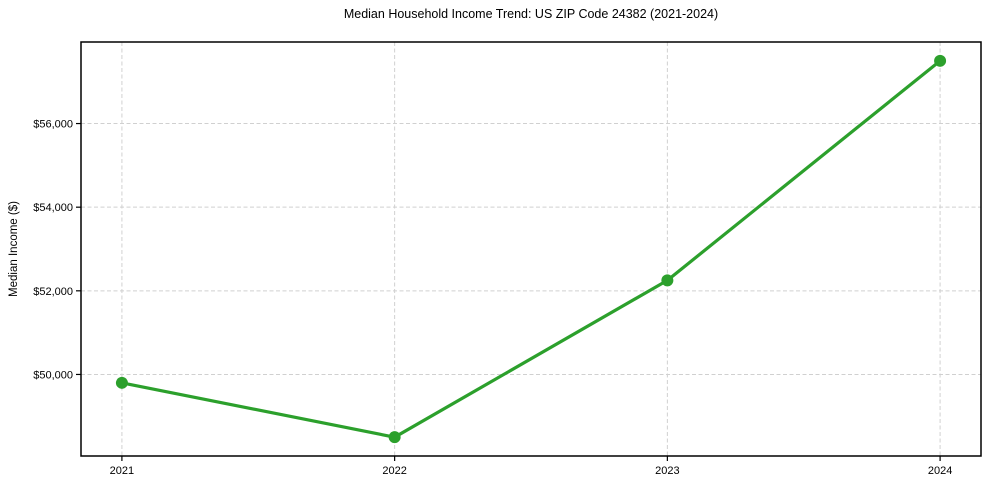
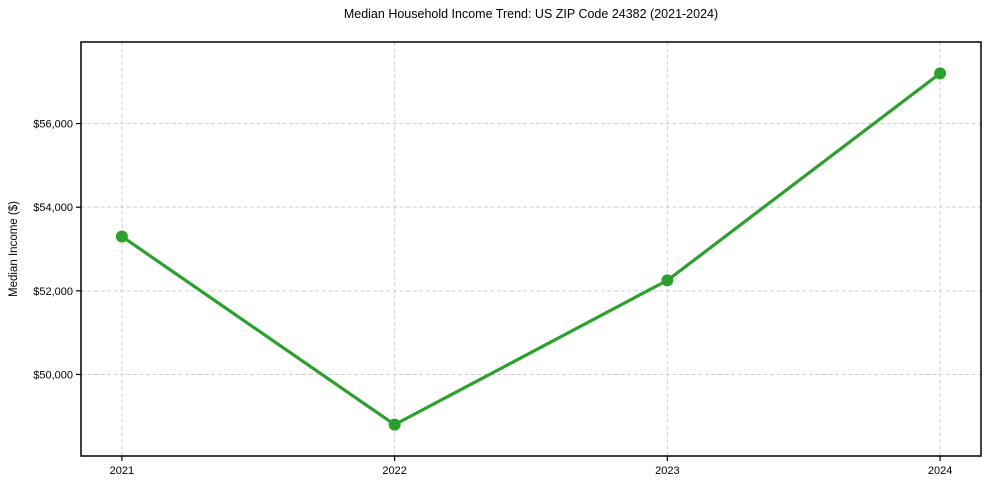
2021: $49800 -> $53300
2022: $48500 -> $48800
2024: $57500 -> $57200
